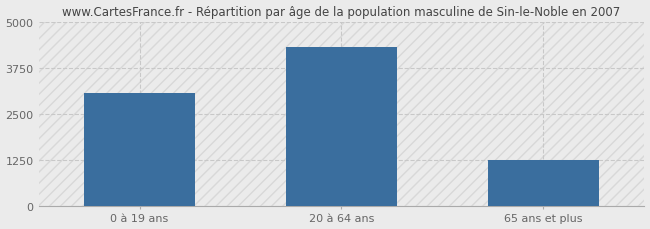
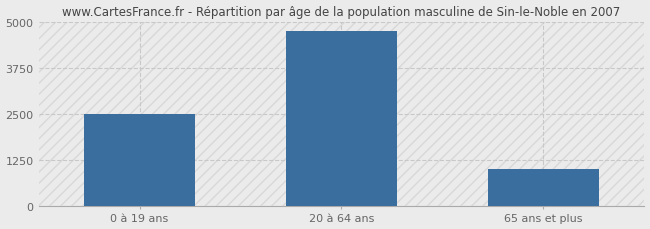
0 à 19 ans: 3050 -> 2500
20 à 64 ans: 4300 -> 4750
65 ans et plus: 1250 -> 1000
